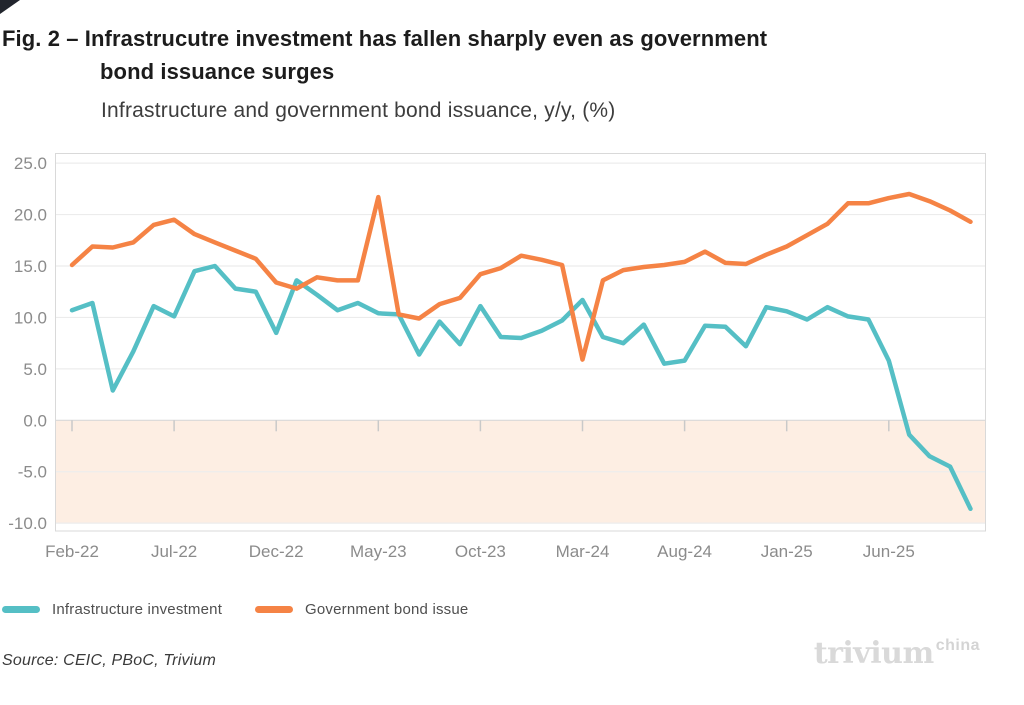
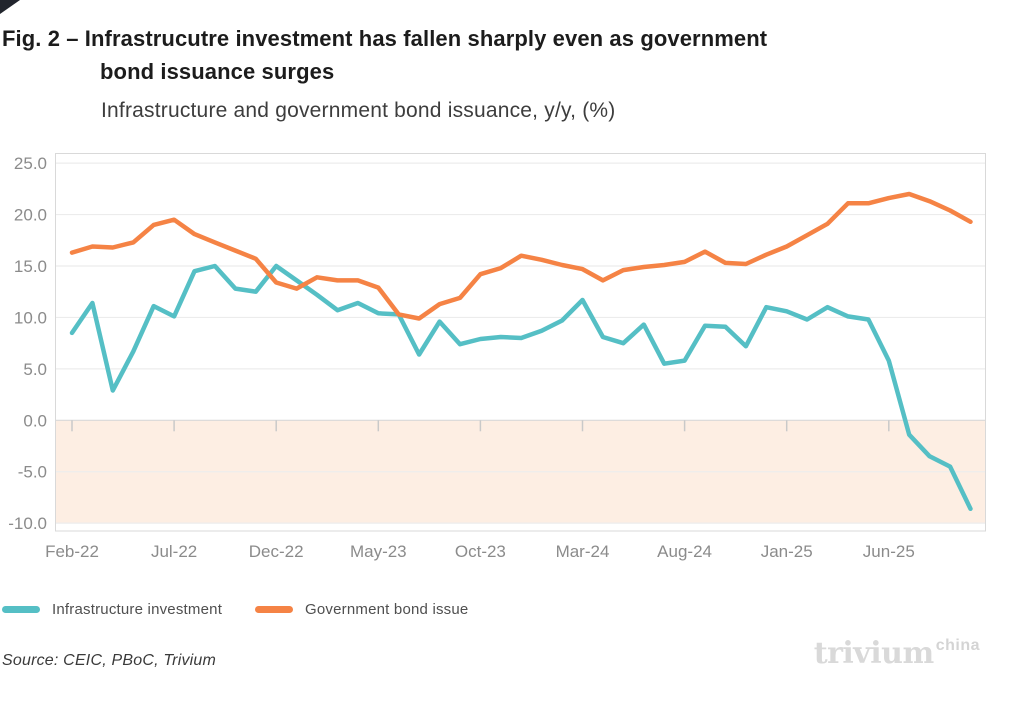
Infrastructure investment/Feb-22: 10.7 -> 8.5
Government bond issue/Feb-22: 15.1 -> 16.3
Infrastructure investment/Dec-22: 8.5 -> 15.0
Government bond issue/May-23: 21.7 -> 12.9
Infrastructure investment/Oct-23: 11.1 -> 7.9
Government bond issue/Mar-24: 5.9 -> 14.7
